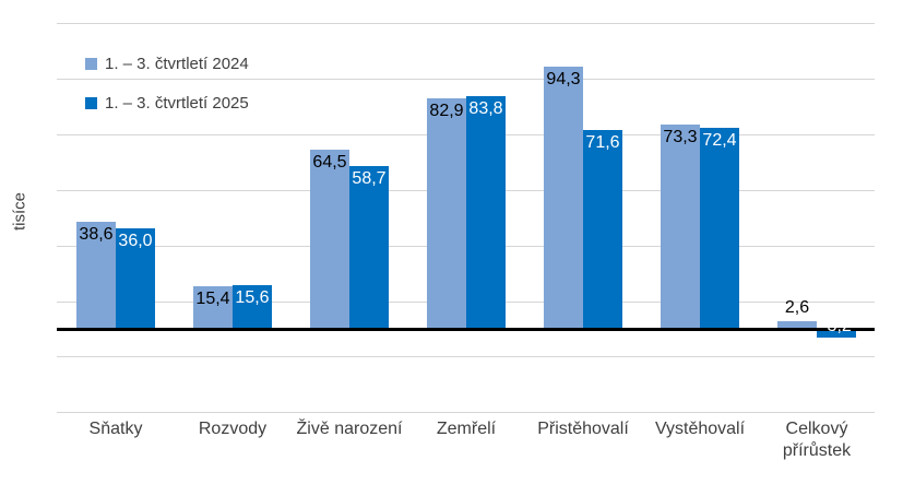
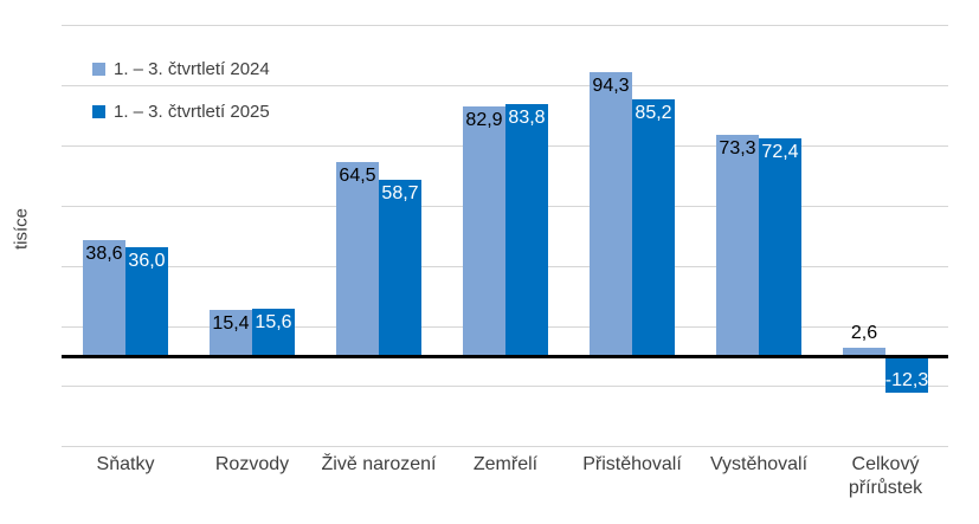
1. – 3. čtvrtletí 2025/Přistěhovalí: 71,6 -> 85,2
1. – 3. čtvrtletí 2025/Celkový přírůstek: -3,2 -> -12,3
